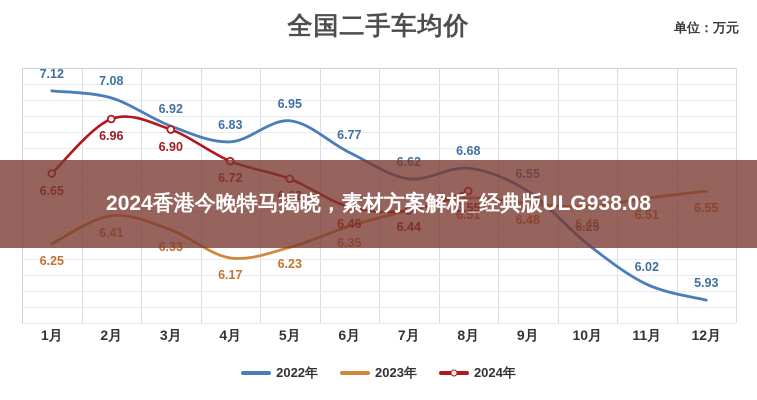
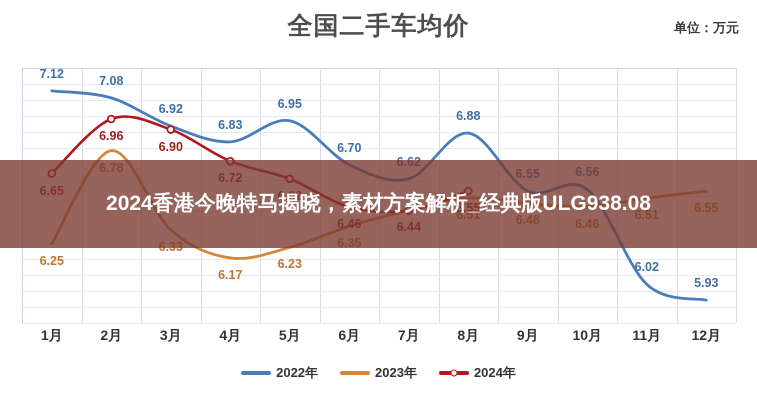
2023年/2月: 6.41 -> 6.78
2022年/6月: 6.77 -> 6.70
2022年/8月: 6.68 -> 6.88
2022年/10月: 6.25 -> 6.56
